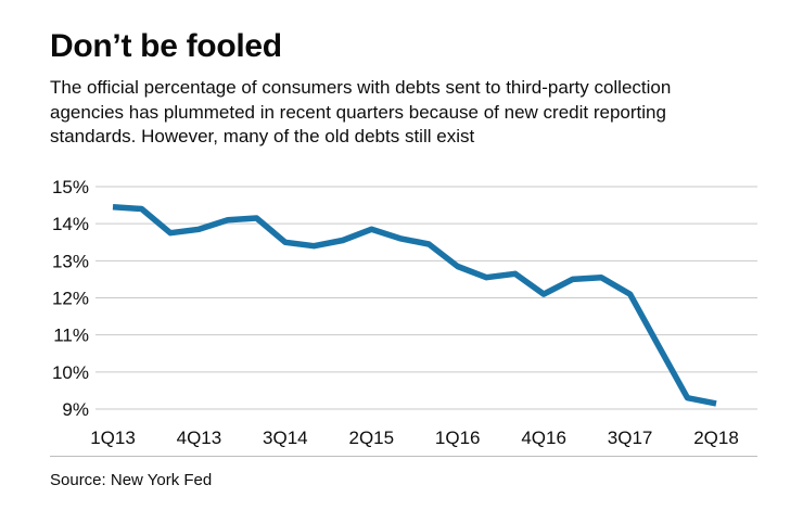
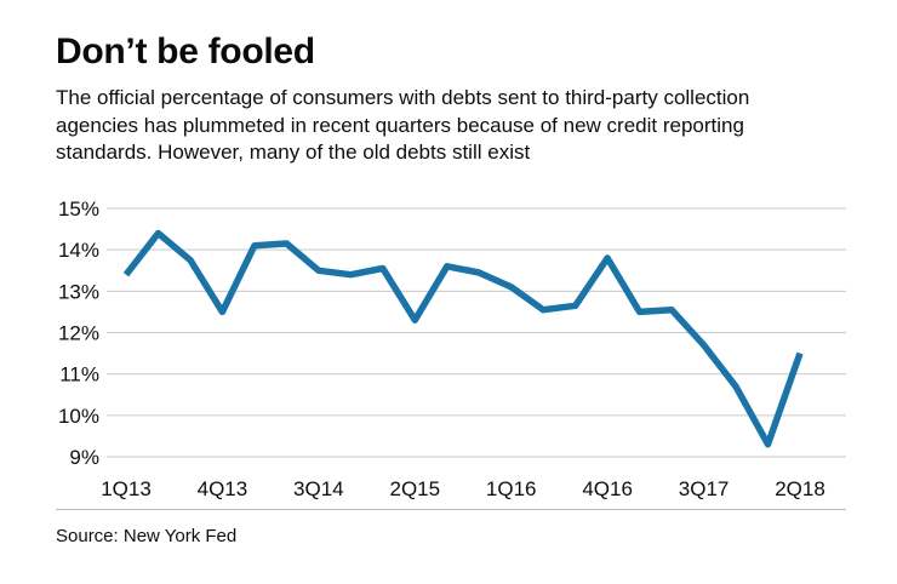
1Q13: 14.4% -> 13.4%
4Q13: 13.8% -> 12.5%
2Q15: 13.8% -> 12.3%
1Q16: 12.8% -> 13.1%
4Q16: 12.1% -> 13.8%
3Q17: 12.1% -> 11.7%
2Q18: 9.2% -> 11.5%
